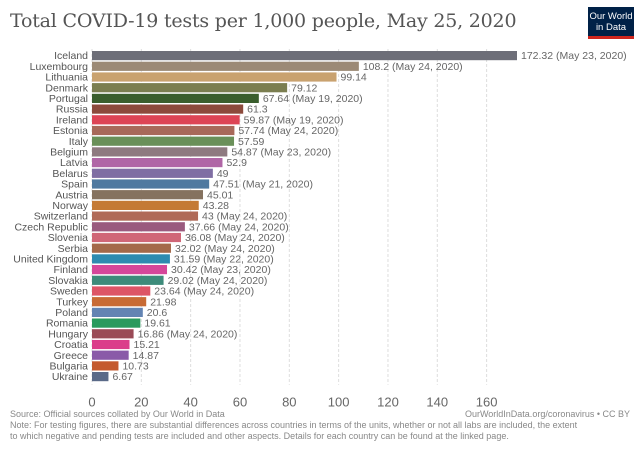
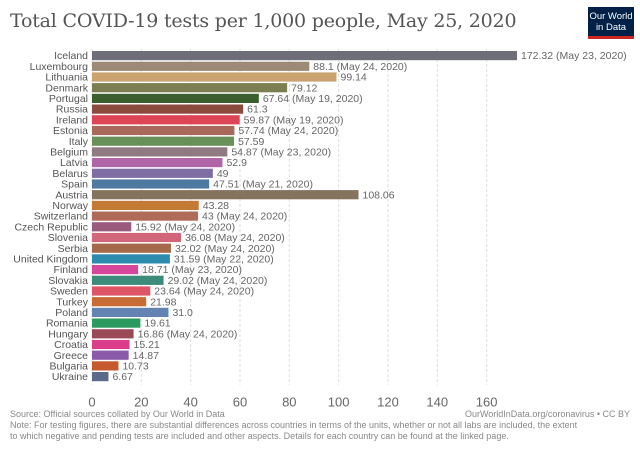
Luxembourg: 108.2 -> 88.1
Austria: 45.01 -> 108.06
Czech Republic: 37.66 -> 15.92
Finland: 30.42 -> 18.71
Poland: 20.6 -> 31.0
